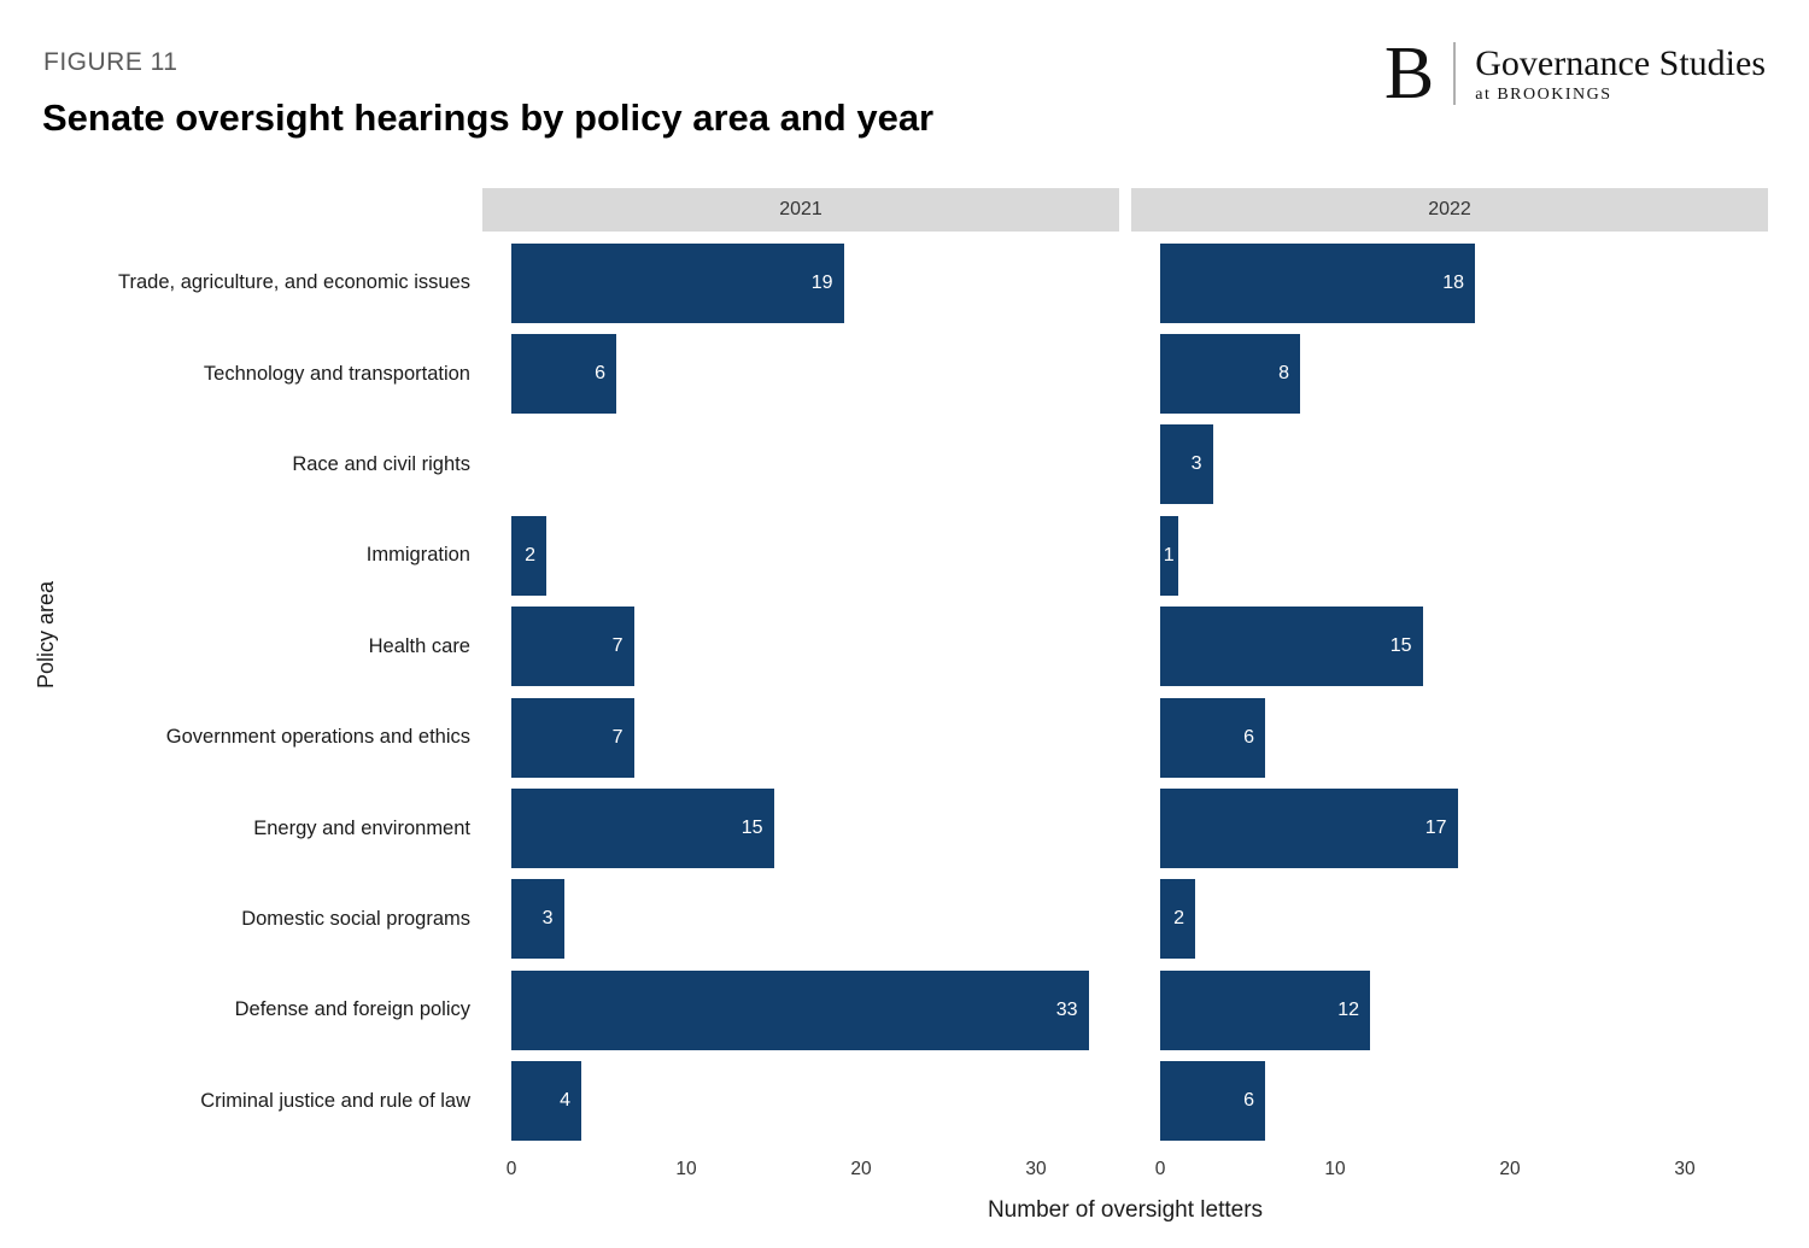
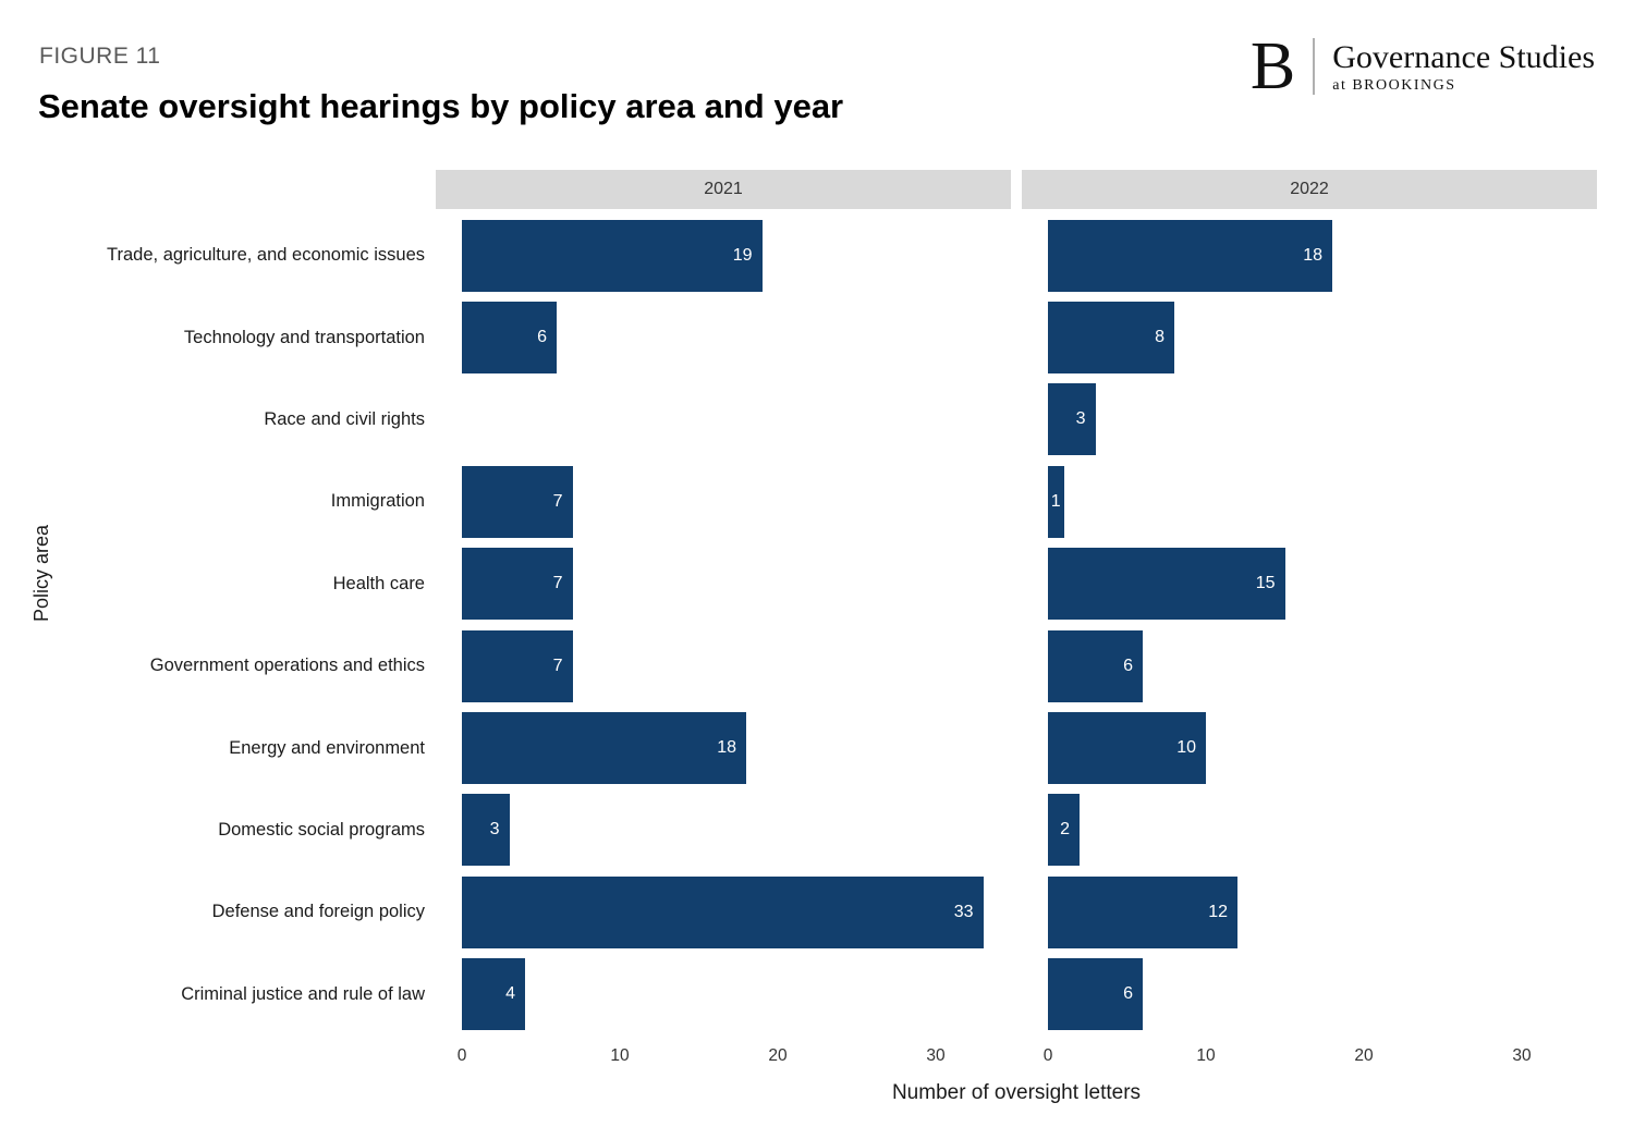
2021/Immigration: 2 -> 7
2021/Energy and environment: 15 -> 18
2022/Energy and environment: 17 -> 10
